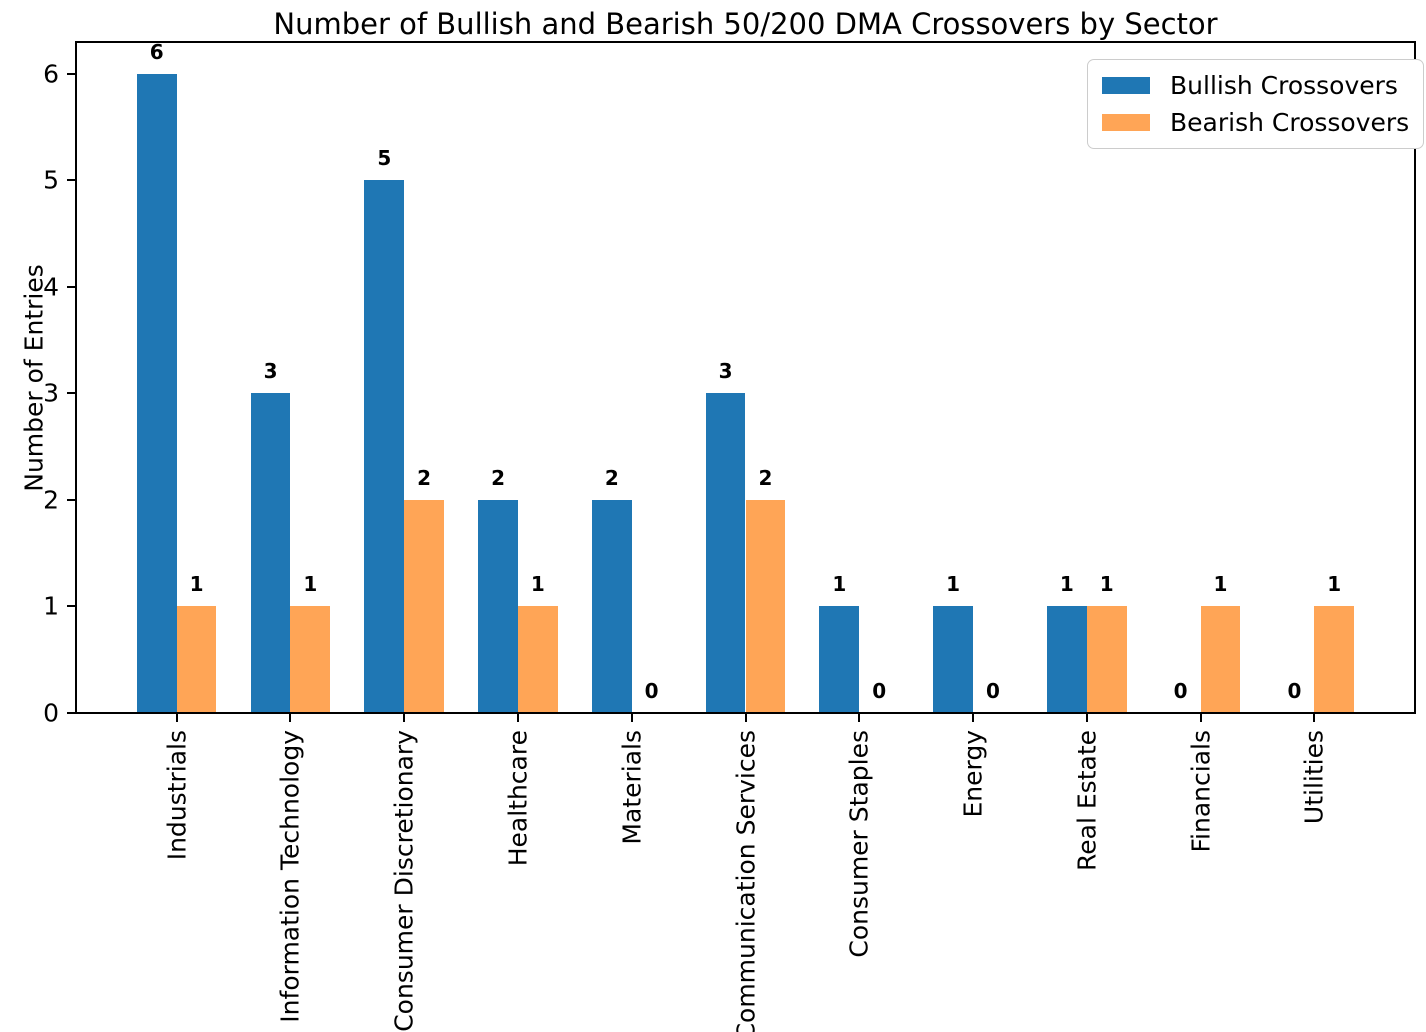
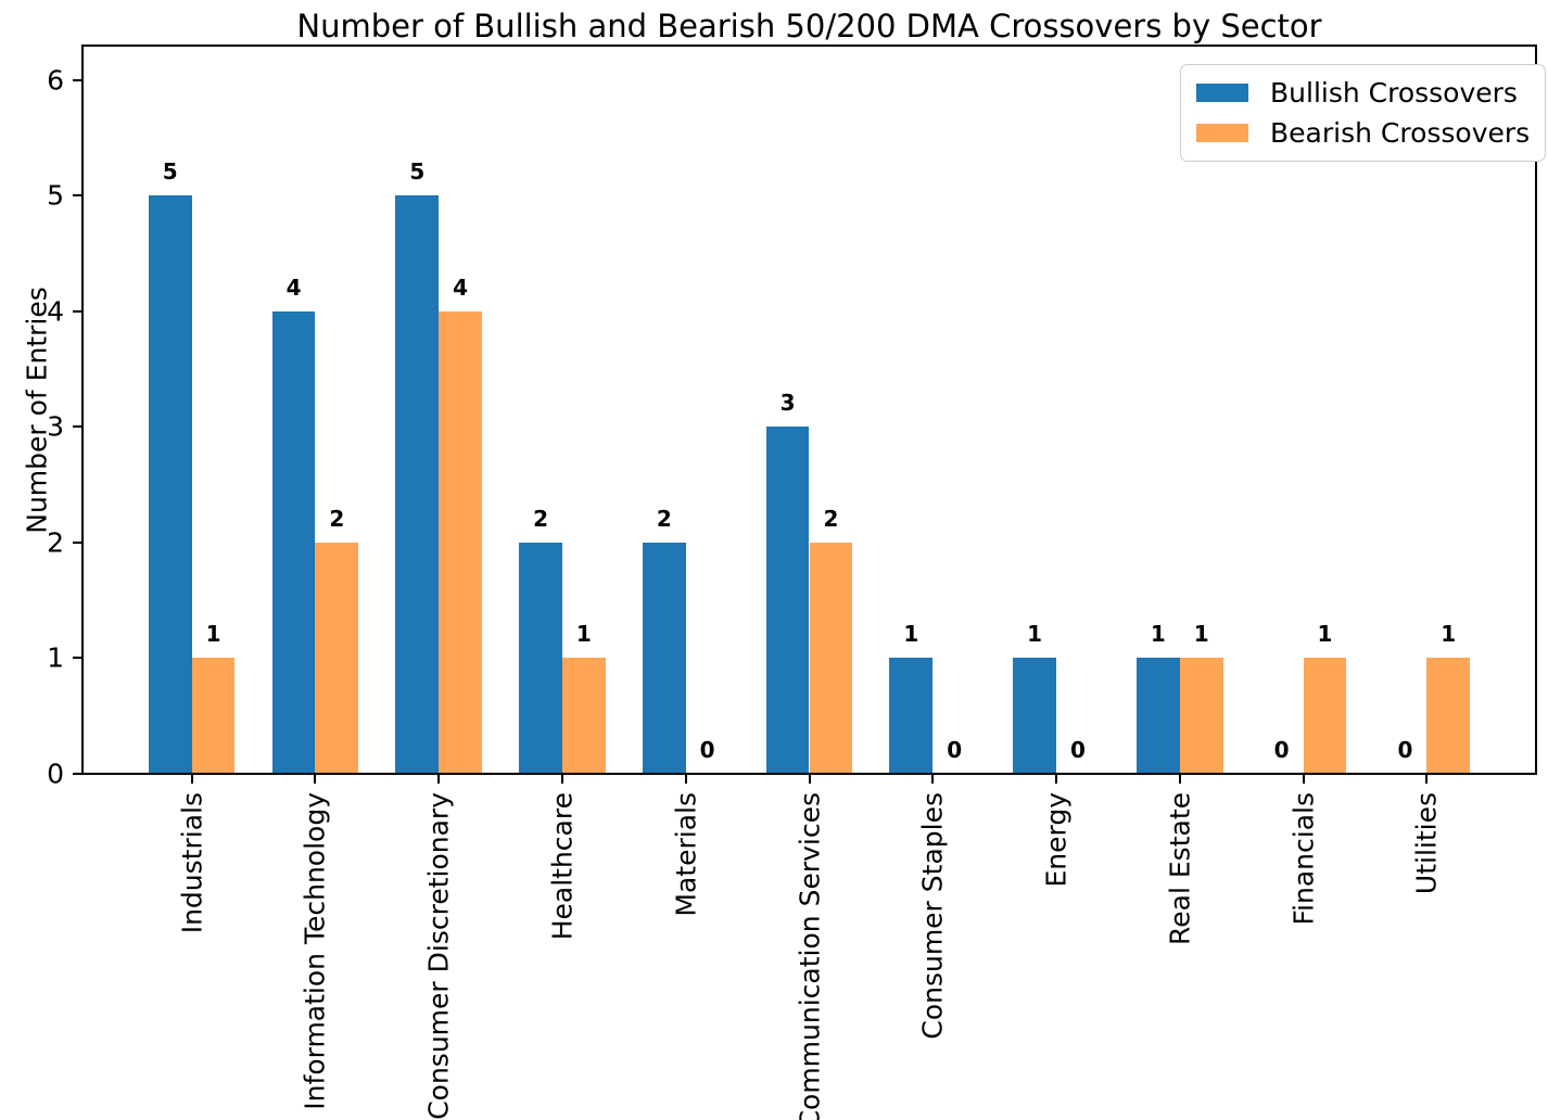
Bullish Crossovers/Industrials: 6 -> 5
Bullish Crossovers/Information Technology: 3 -> 4
Bearish Crossovers/Information Technology: 1 -> 2
Bearish Crossovers/Consumer Discretionary: 2 -> 4
